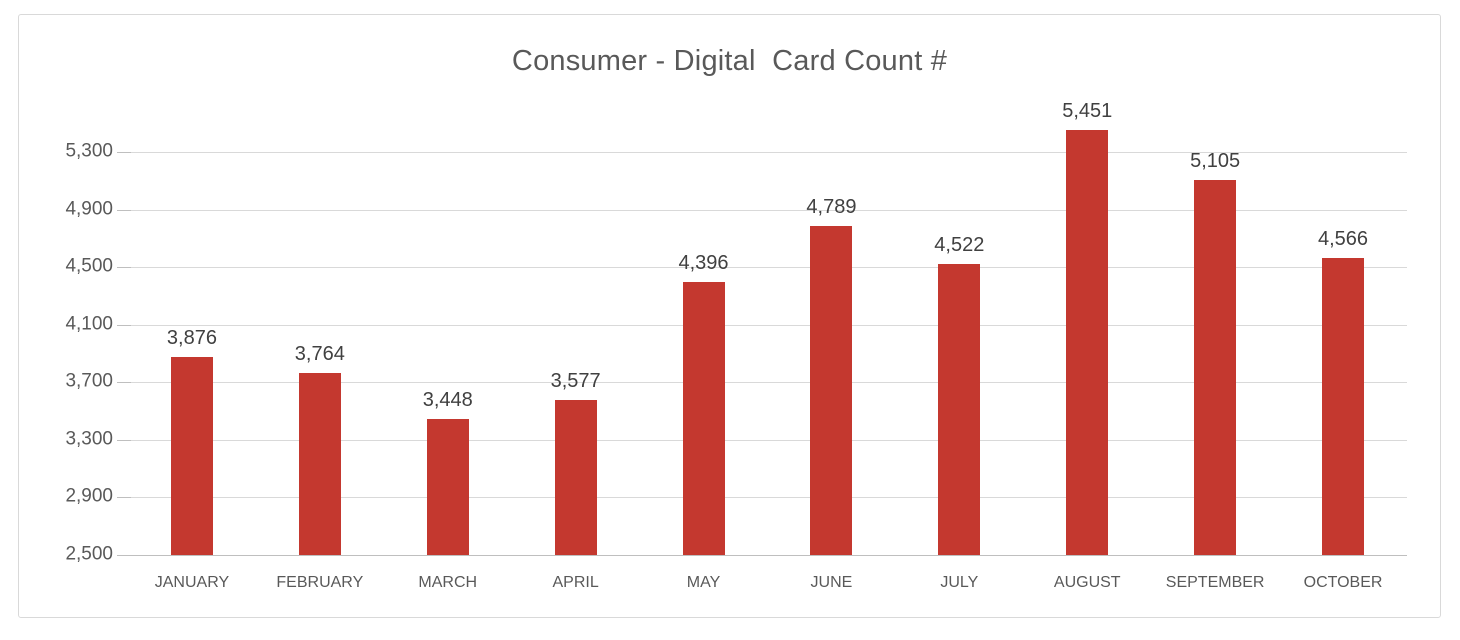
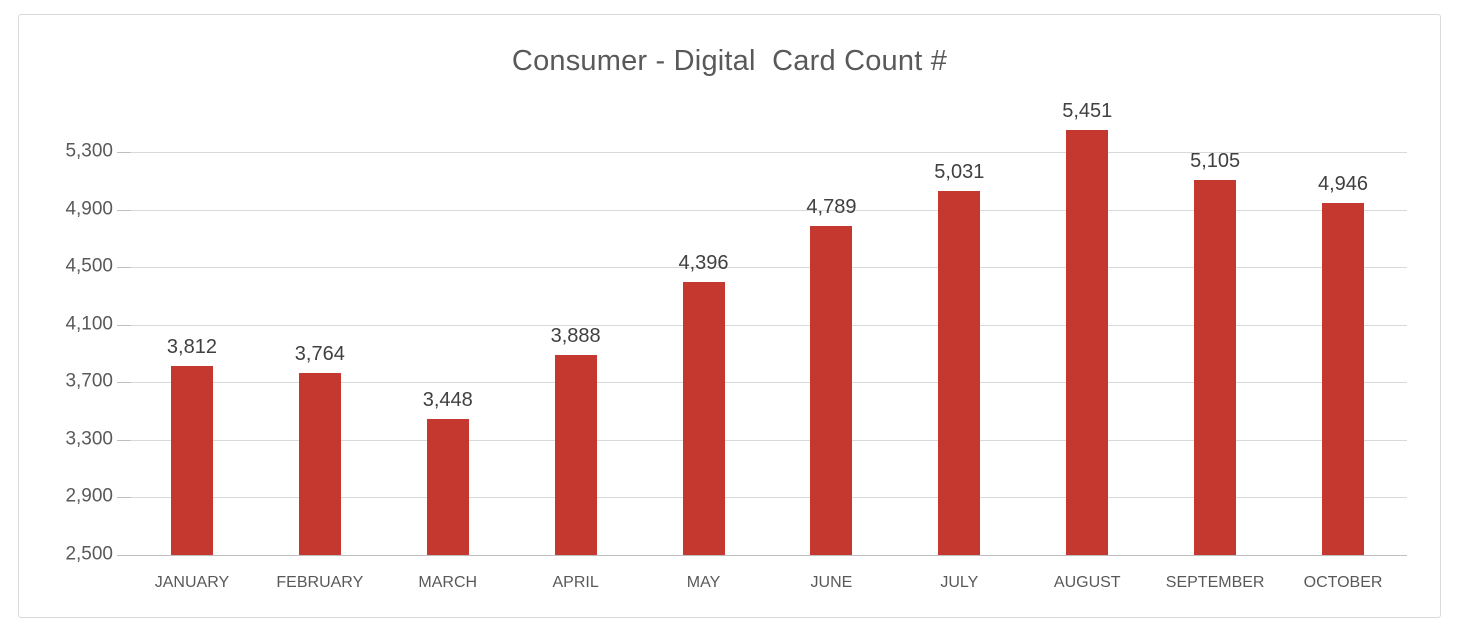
JANUARY: 3,876 -> 3,812
APRIL: 3,577 -> 3,888
JULY: 4,522 -> 5,031
OCTOBER: 4,566 -> 4,946
